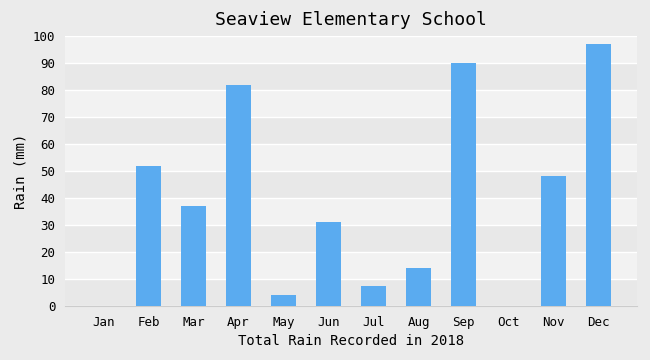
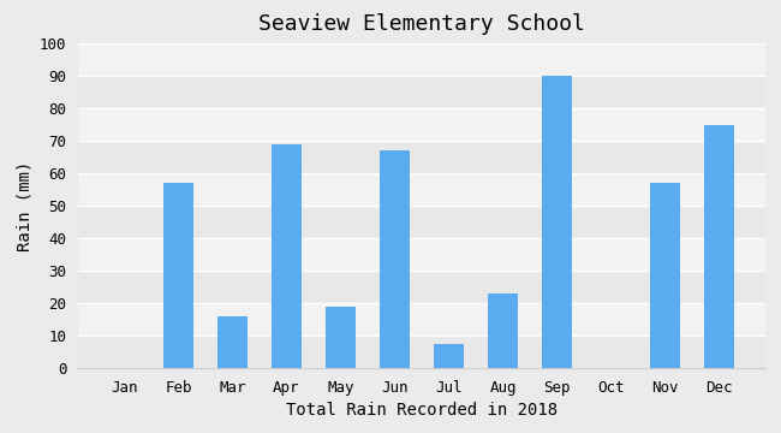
Feb: 52.0 -> 57.0
Mar: 37.0 -> 16.0
Apr: 82.0 -> 69.0
May: 4.0 -> 19.0
Jun: 31.0 -> 67.0
Aug: 14.0 -> 23.0
Nov: 48.0 -> 57.0
Dec: 97.0 -> 75.0
